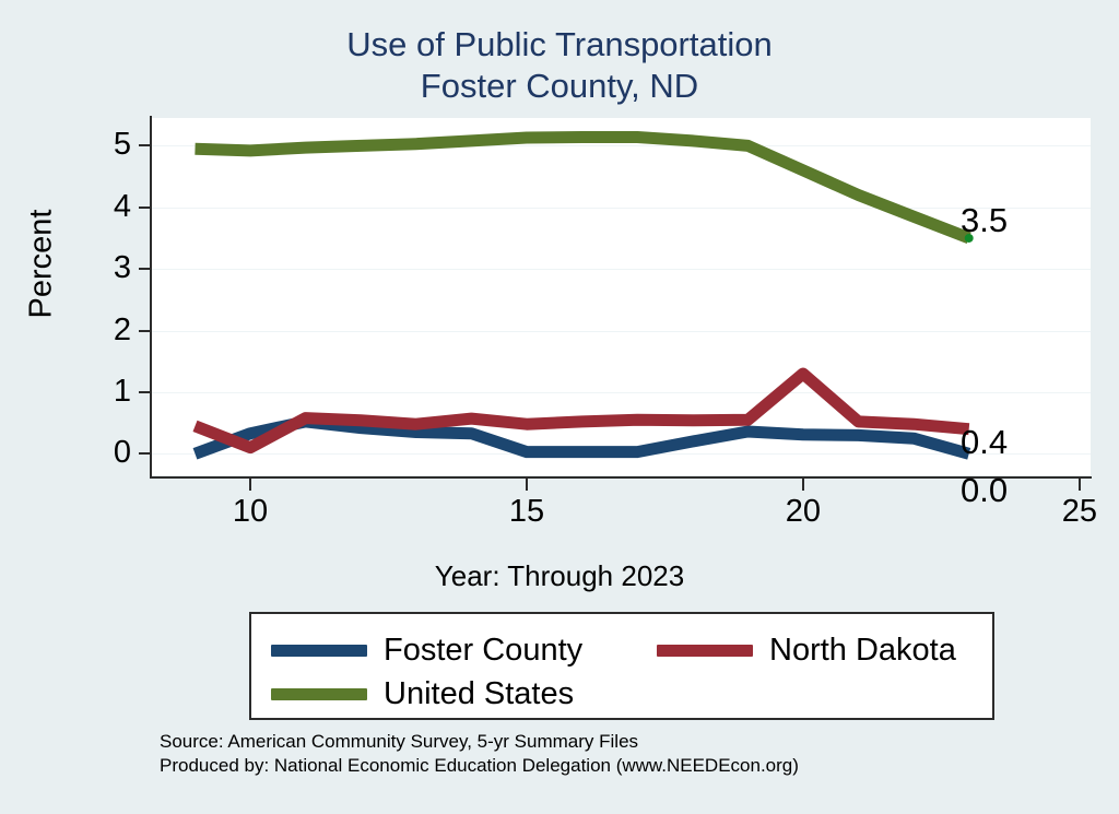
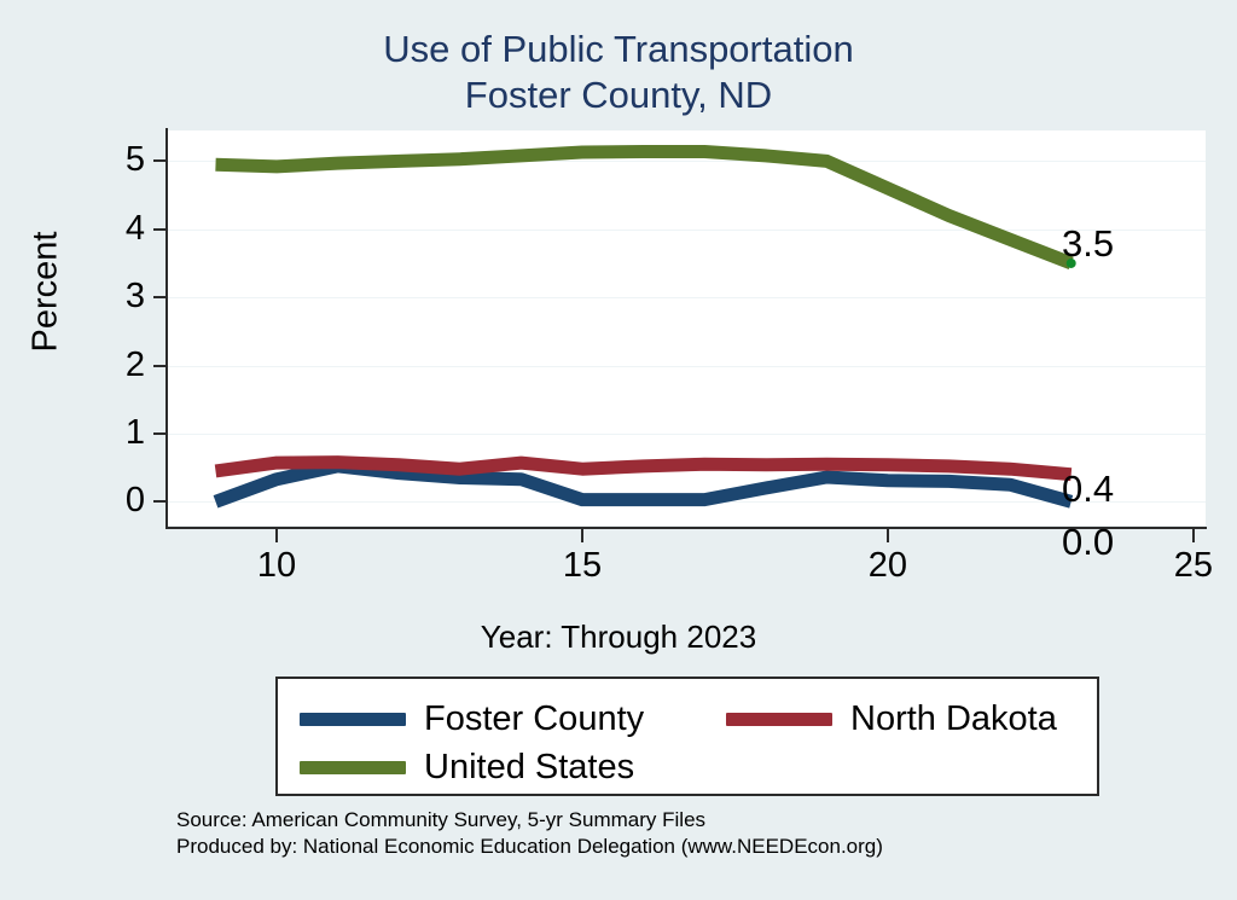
North Dakota/10: 0.1 -> 0.6
North Dakota/20: 1.3 -> 0.5
